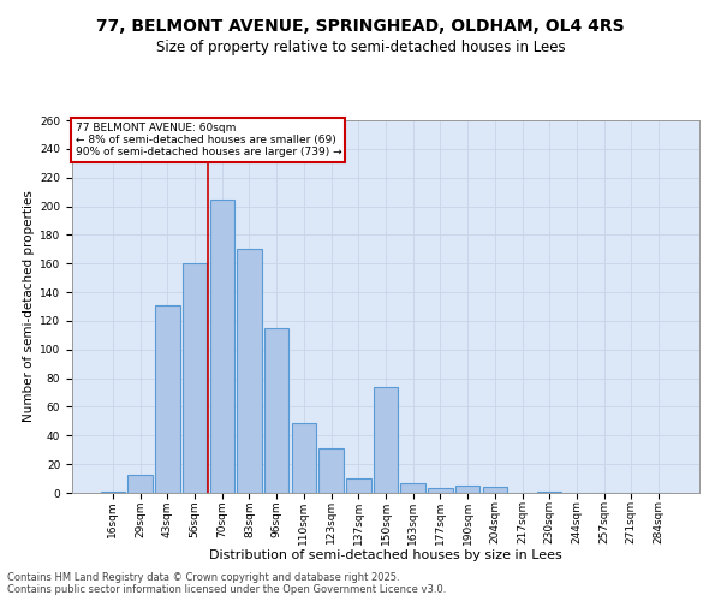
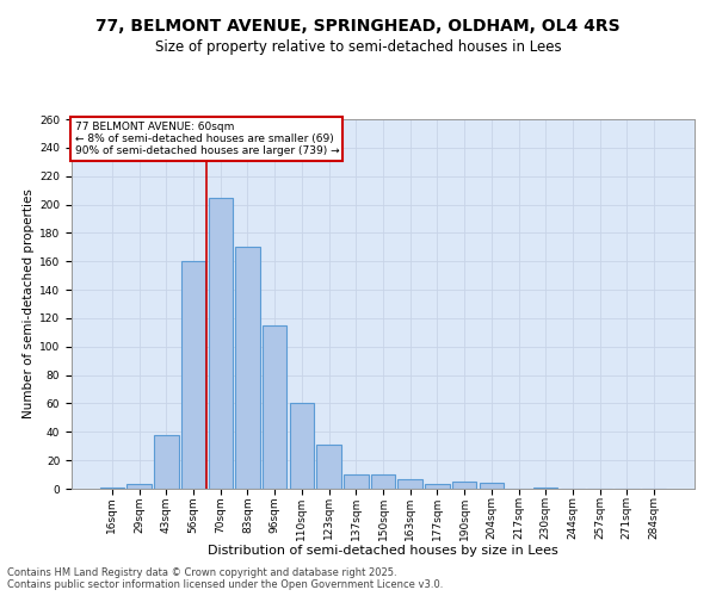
29sqm: 13 -> 3
43sqm: 131 -> 38
110sqm: 49 -> 60
150sqm: 74 -> 10
